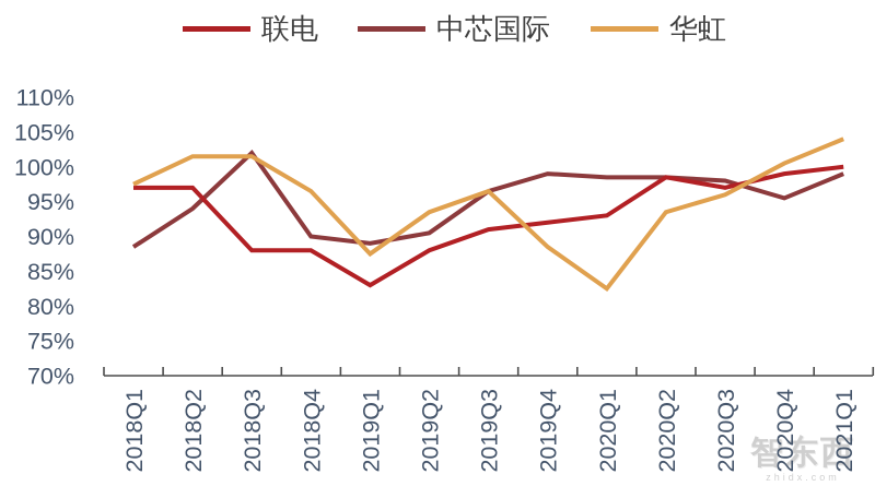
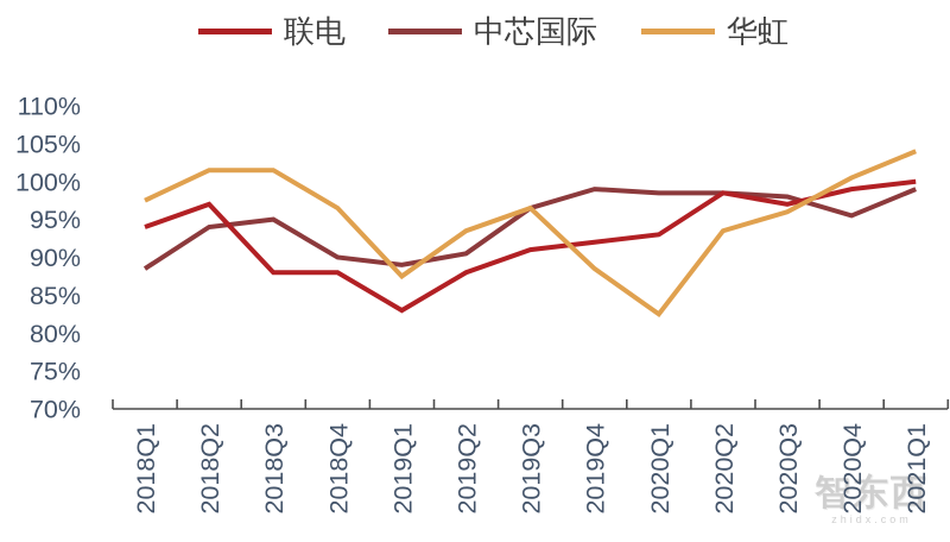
联电/2018Q1: 97% -> 94%
中芯国际/2018Q3: 102% -> 95%
